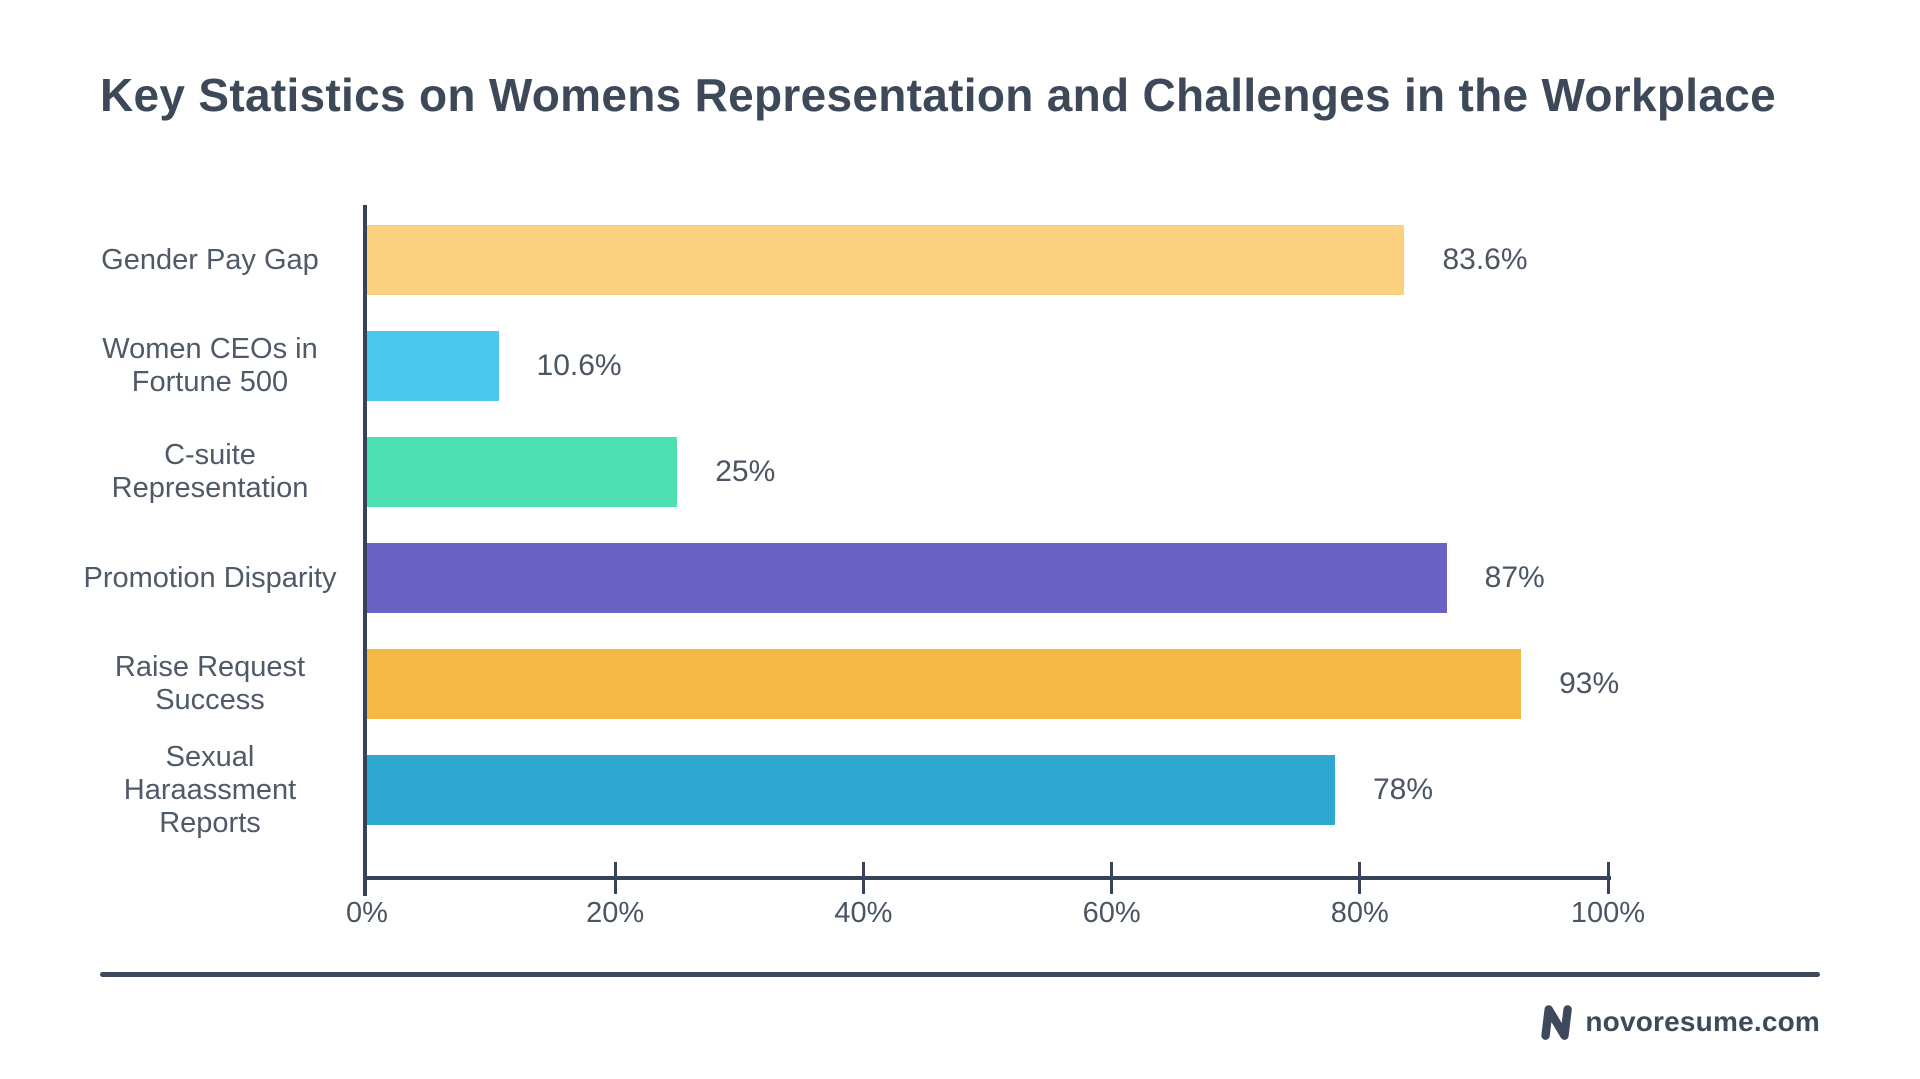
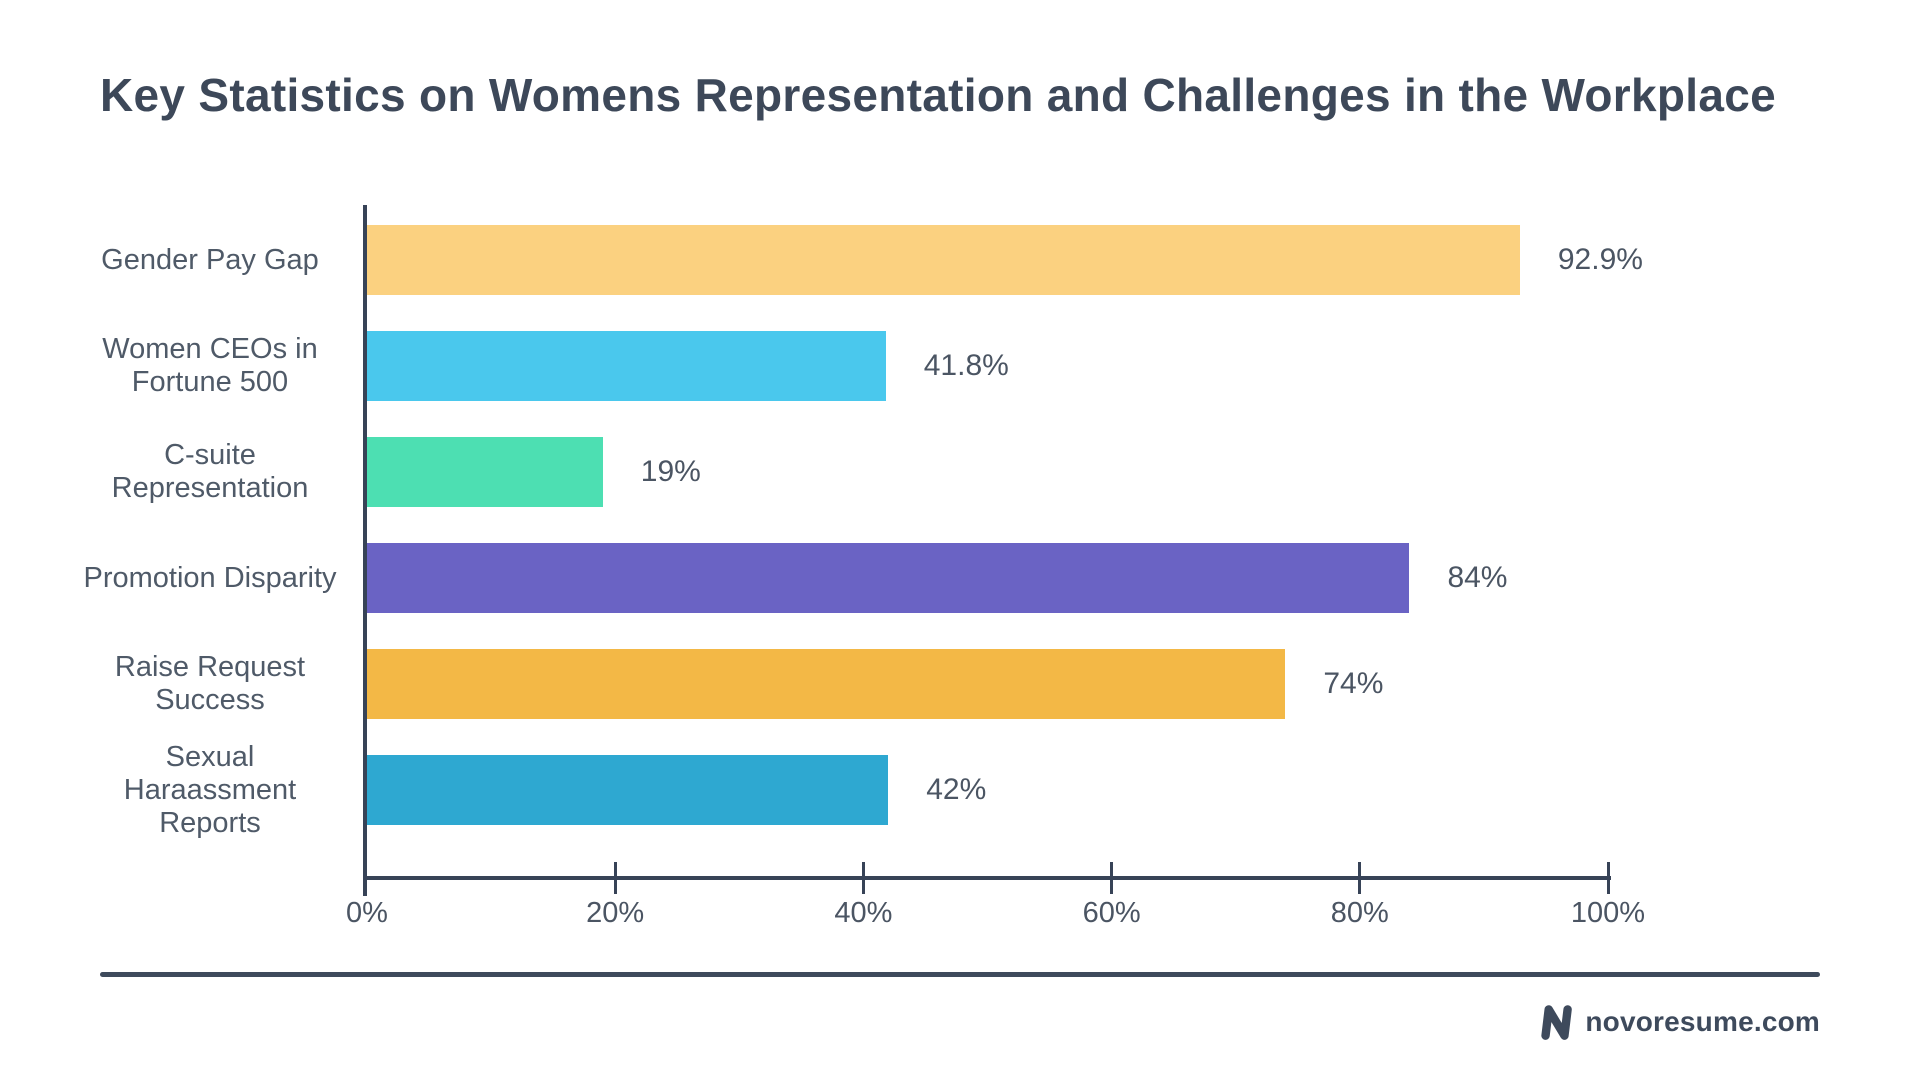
Gender Pay Gap: 83.6% -> 92.9%
Women CEOs in Fortune 500: 10.6% -> 41.8%
C-suite Representation: 25% -> 19%
Promotion Disparity: 87% -> 84%
Raise Request Success: 93% -> 74%
Sexual Haraassment Reports: 78% -> 42%
